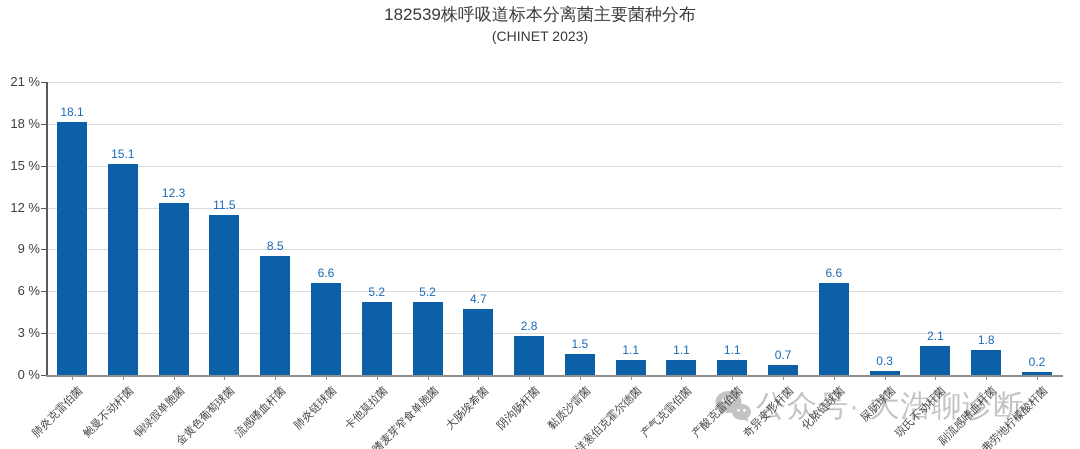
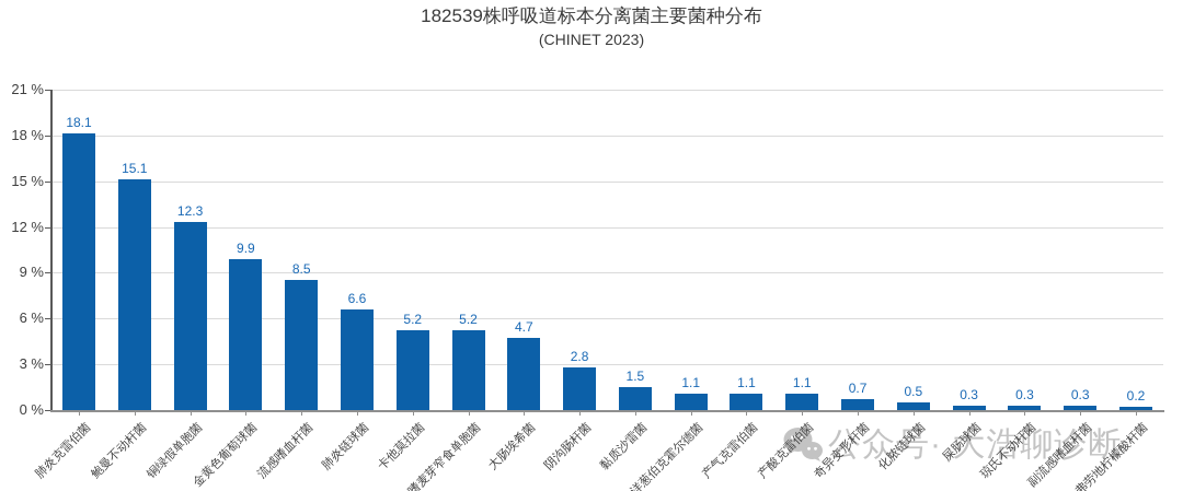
金黄色葡萄球菌: 11.5 -> 9.9
化脓链球菌: 6.6 -> 0.5
琼氏不动杆菌: 2.1 -> 0.3
副流感嗜血杆菌: 1.8 -> 0.3
